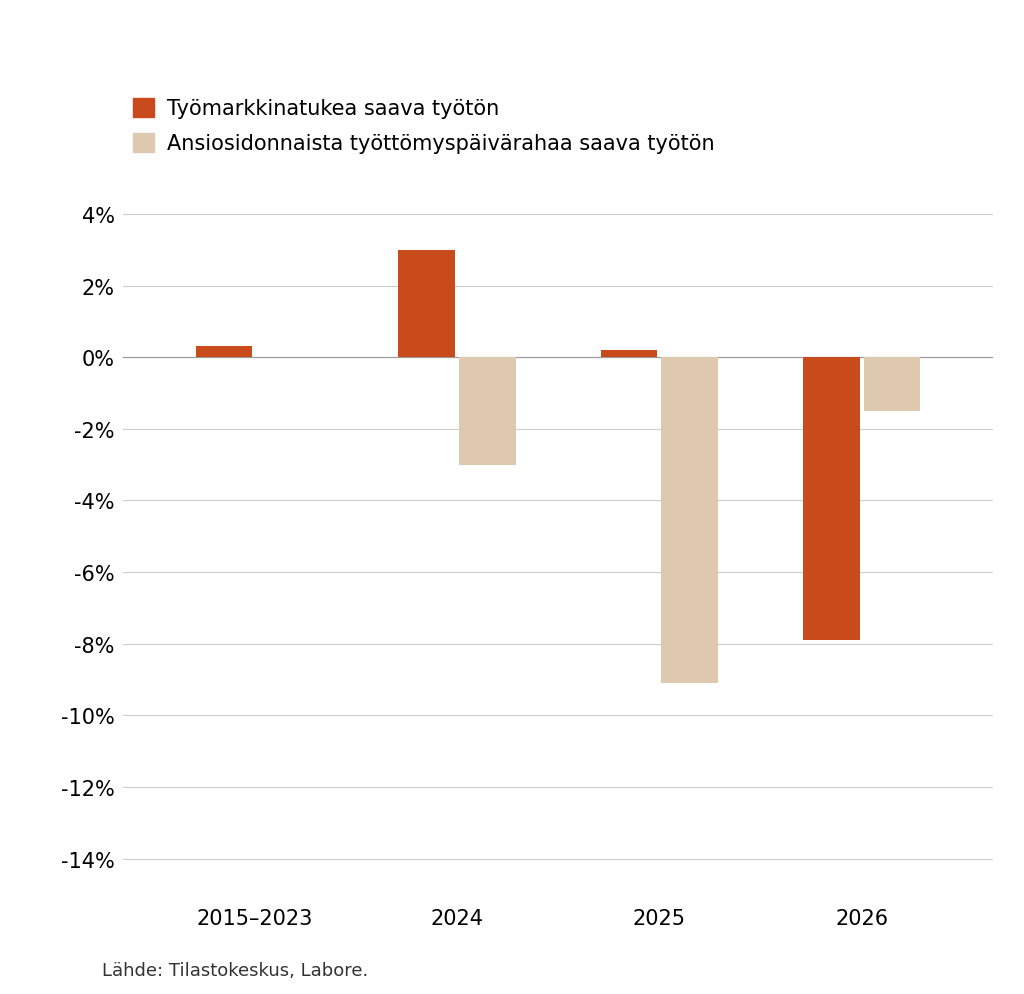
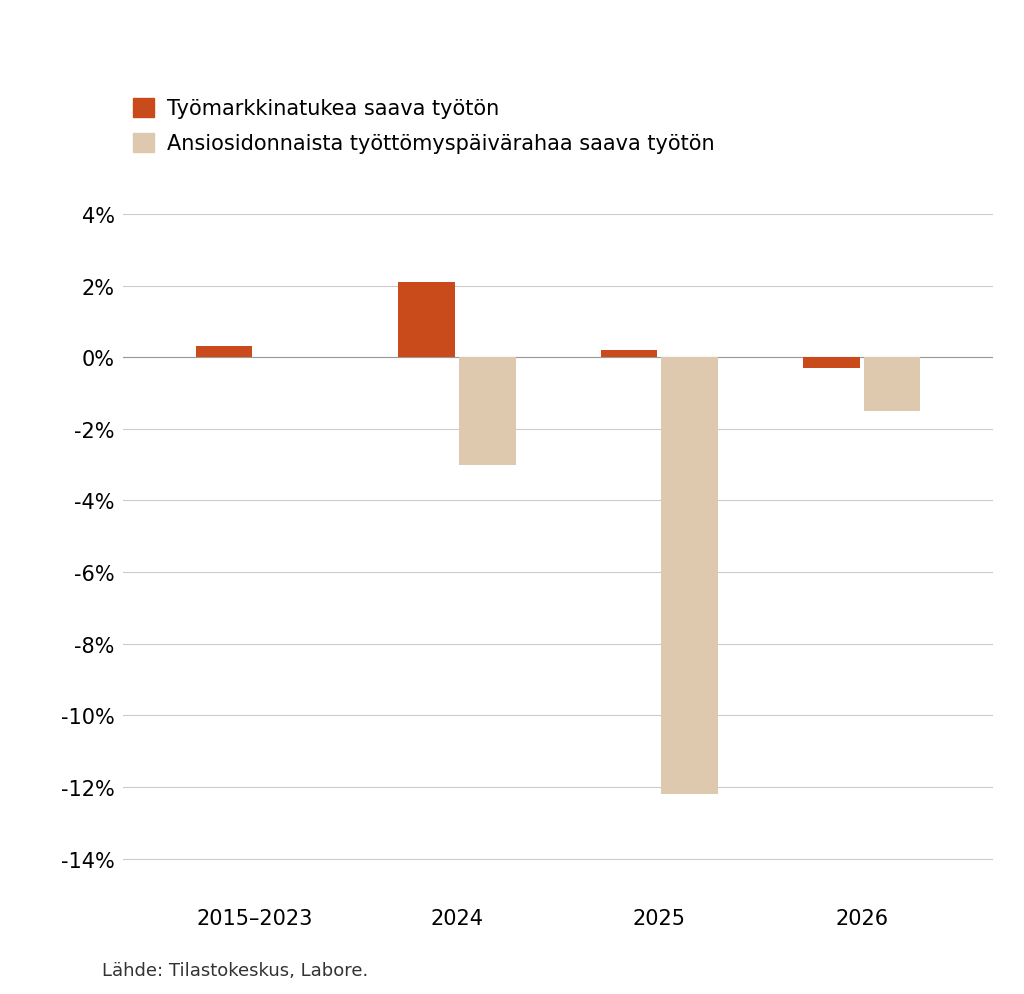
Työmarkkinatukea saava työtön/2024: 3.0% -> 2.1%
Ansiosidonnaista työttömyspäivärahaa saava työtön/2025: -9.1% -> -12.2%
Työmarkkinatukea saava työtön/2026: -7.9% -> -0.3%
